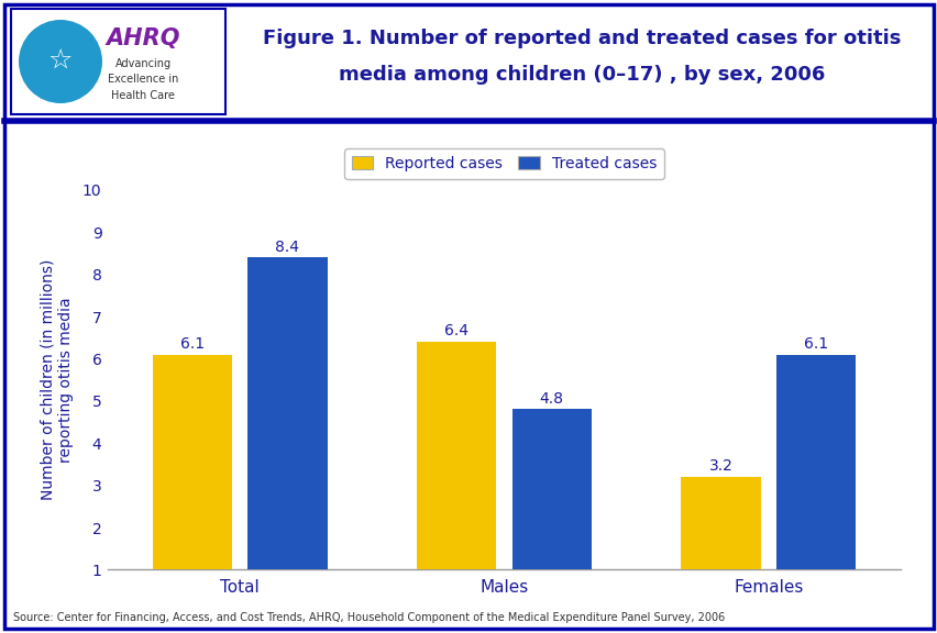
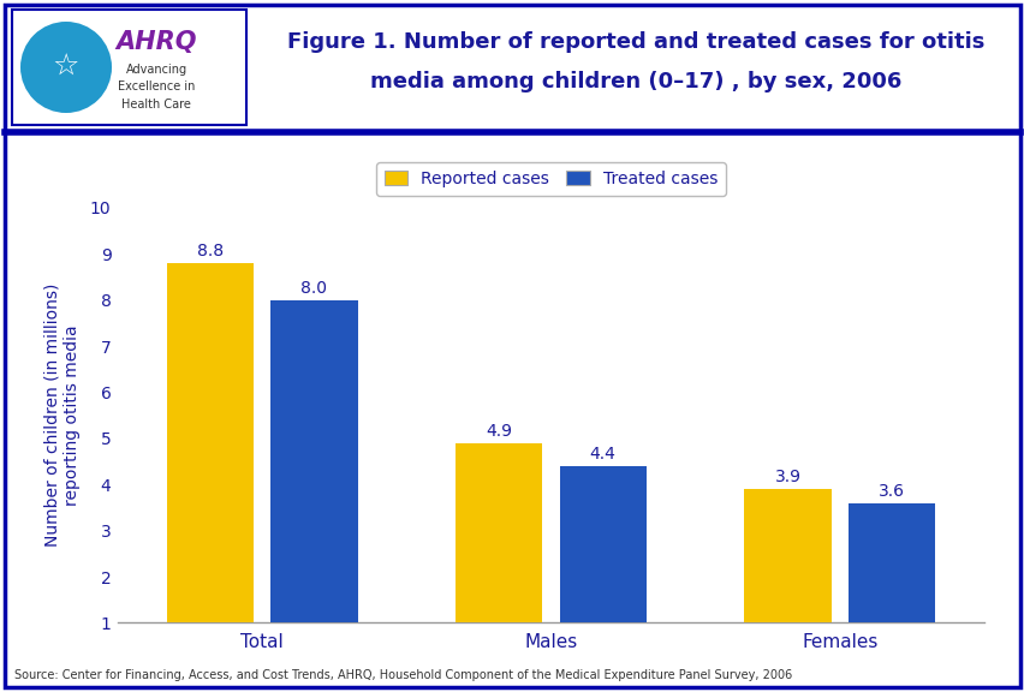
Reported cases/Total: 6.1 -> 8.8
Treated cases/Total: 8.4 -> 8.0
Reported cases/Males: 6.4 -> 4.9
Treated cases/Males: 4.8 -> 4.4
Reported cases/Females: 3.2 -> 3.9
Treated cases/Females: 6.1 -> 3.6
